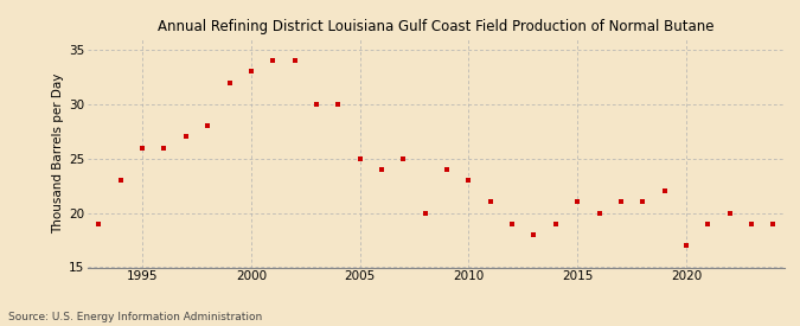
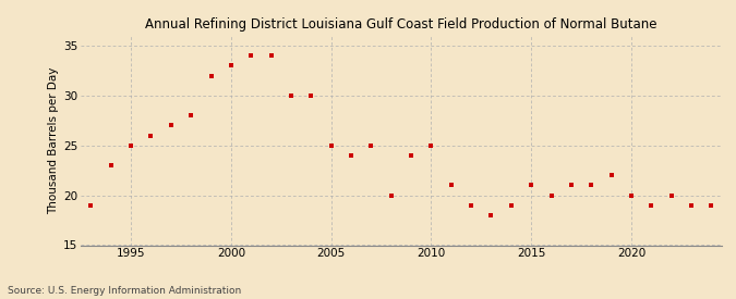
1995: 26 -> 25
2010: 23 -> 25
2020: 17 -> 20
